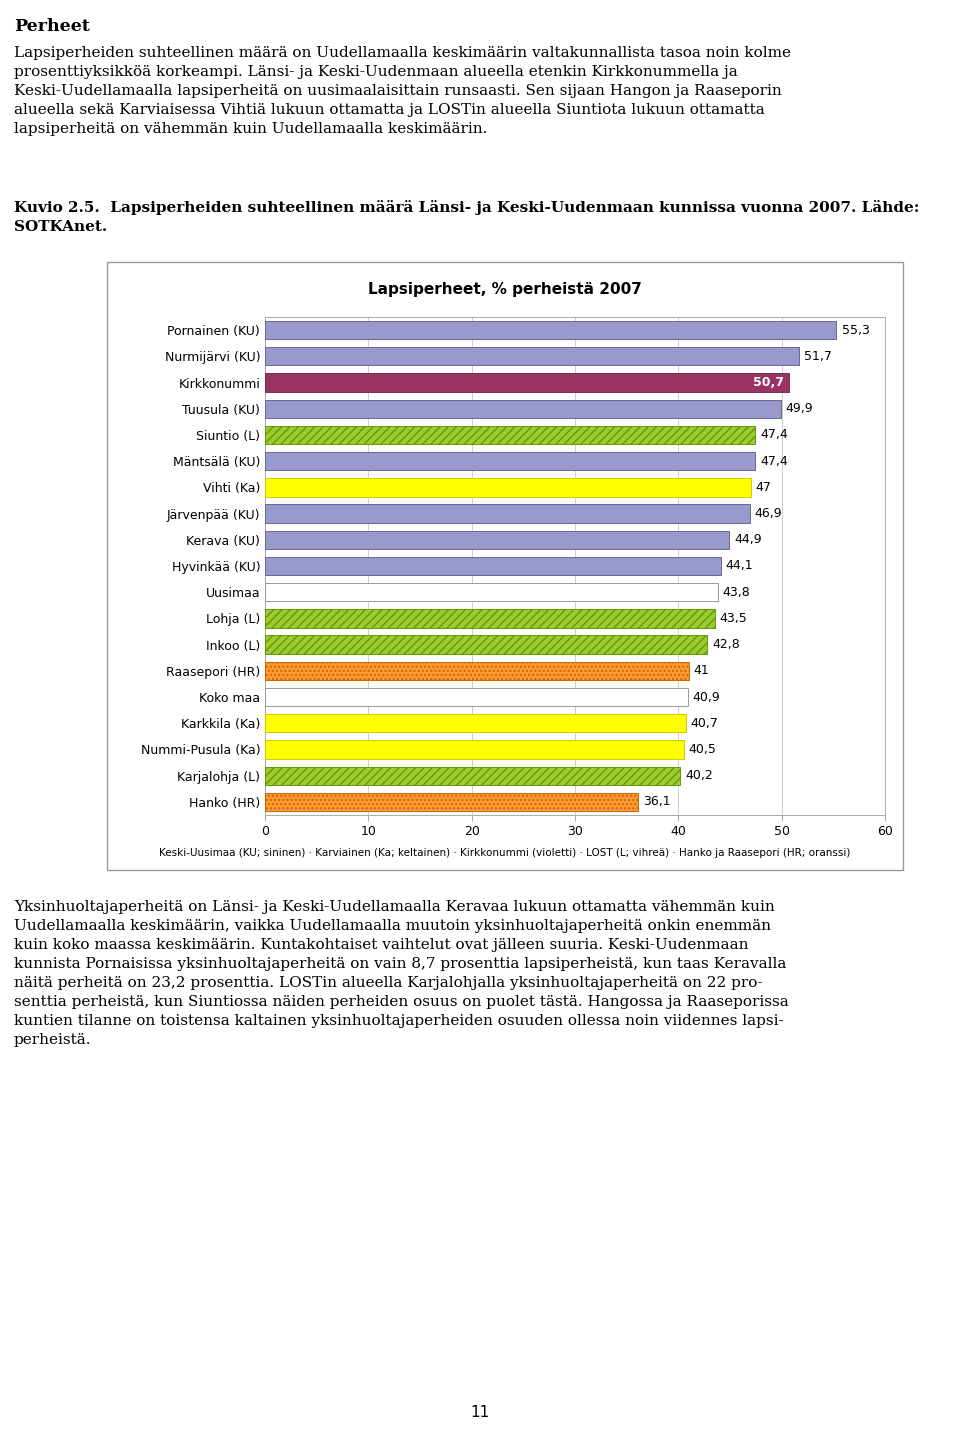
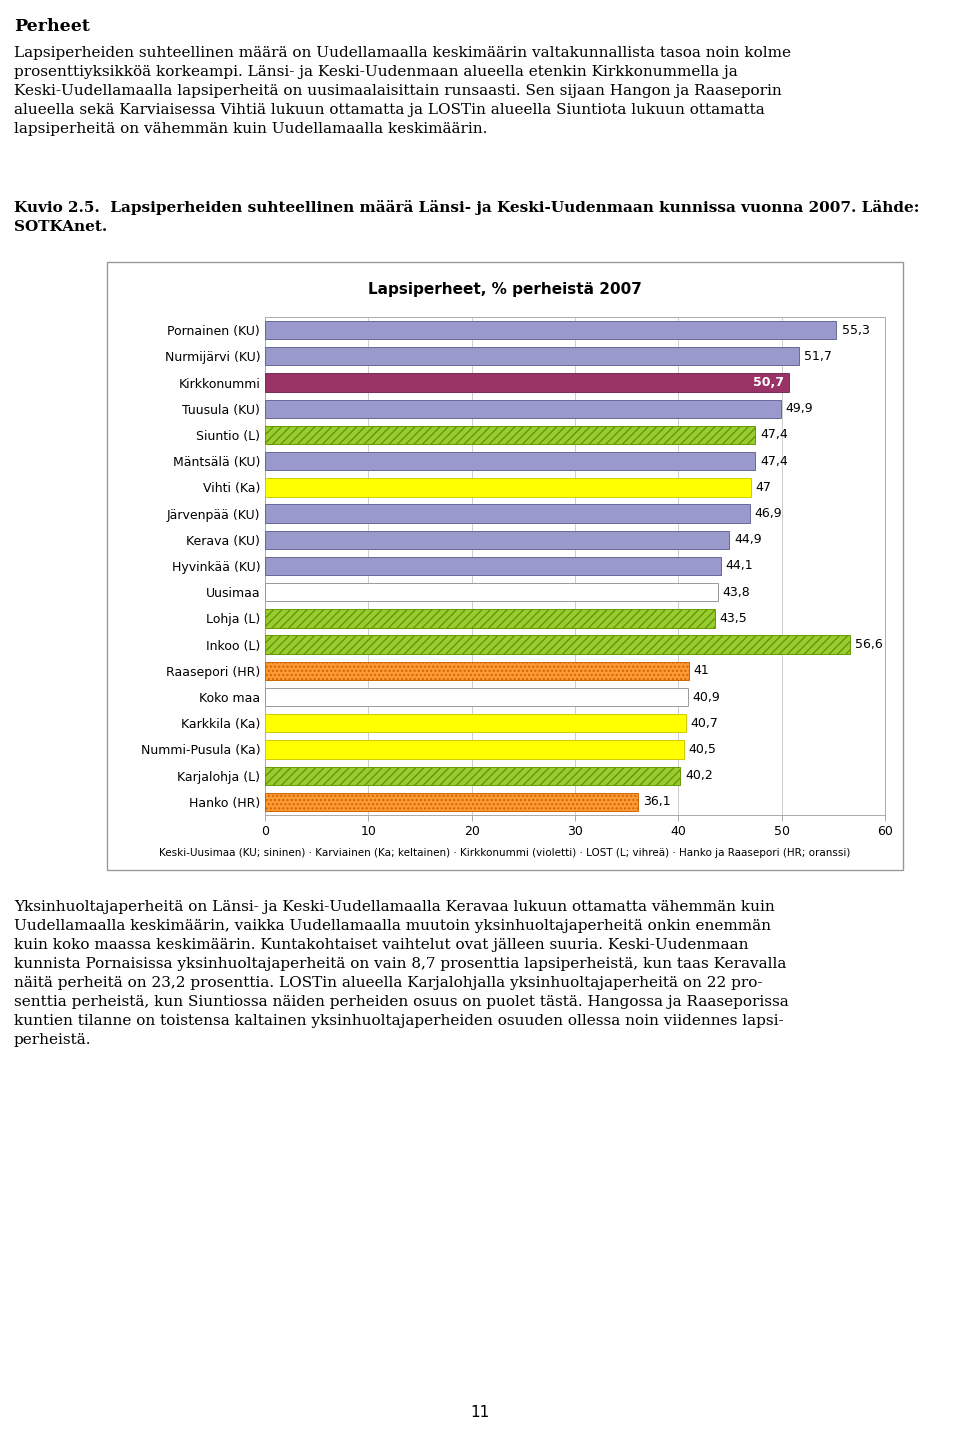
Inkoo (L): 42,8 -> 56,6
